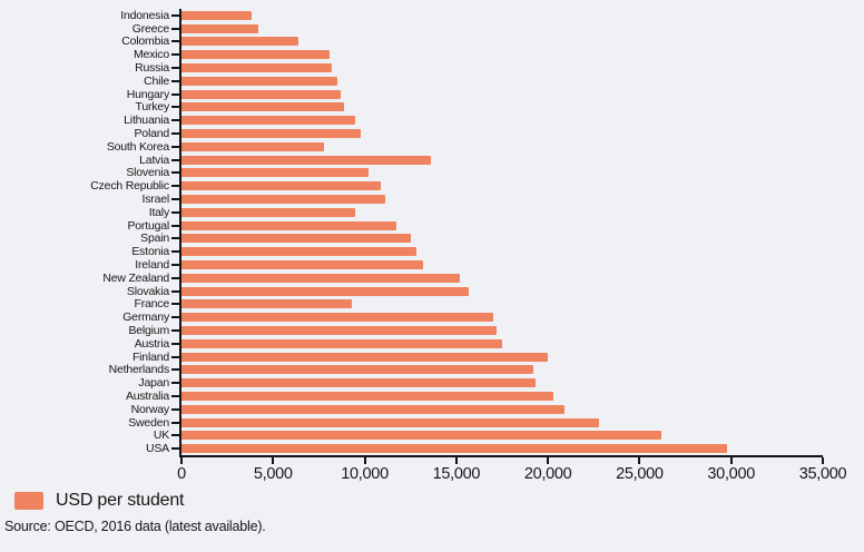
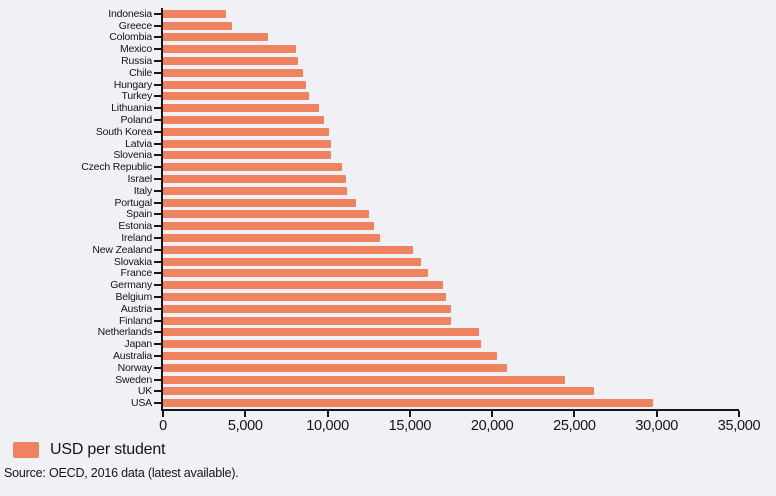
South Korea: 7800 -> 10100
Latvia: 13600 -> 10200
Italy: 9500 -> 11200
France: 9300 -> 16100
Finland: 20000 -> 17500
Sweden: 22800 -> 24400
